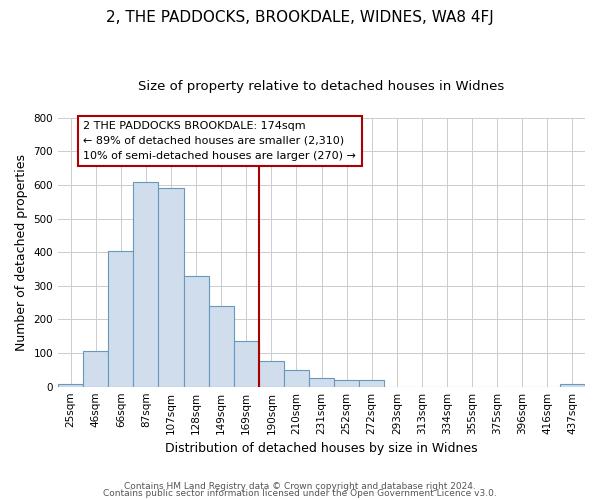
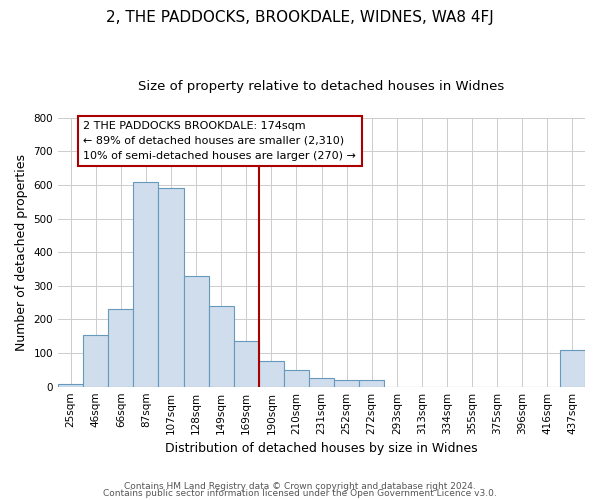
46sqm: 105 -> 155
66sqm: 405 -> 230
437sqm: 8 -> 110
